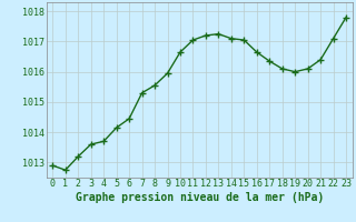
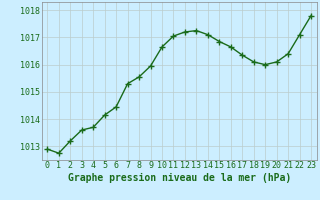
15: 1017.05 -> 1016.85
